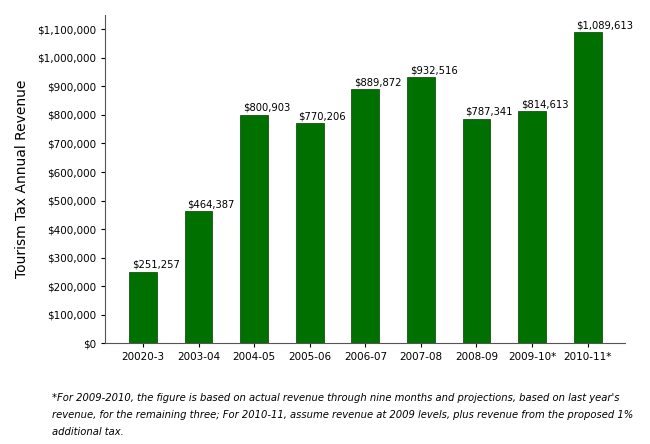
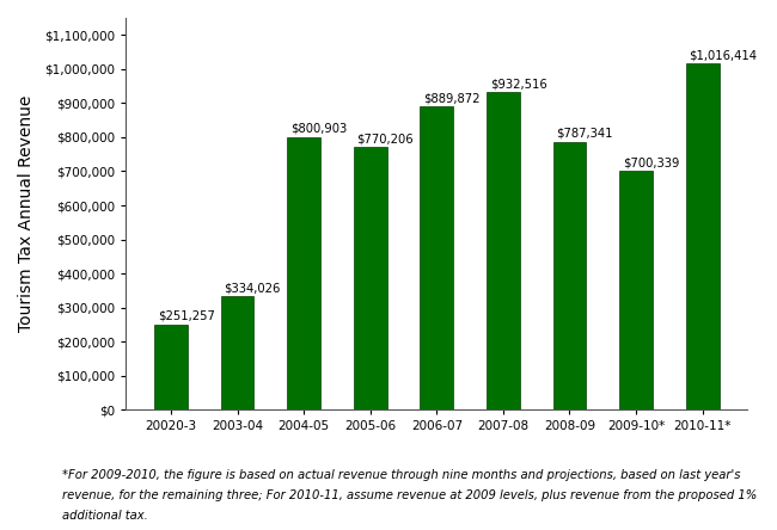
2003-04: $464,387 -> $334,026
2009-10*: $814,613 -> $700,339
2010-11*: $1,089,613 -> $1,016,414
